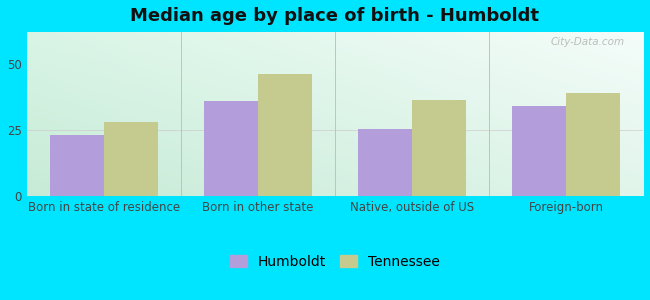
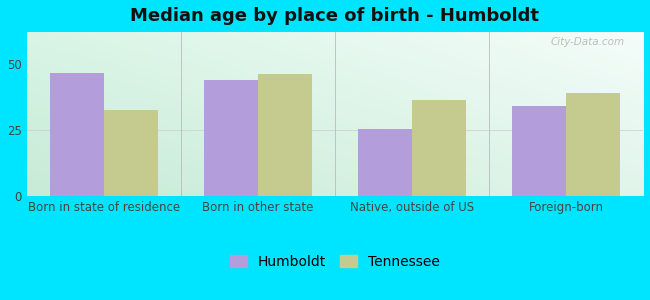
Humboldt/Born in state of residence: 23.0 -> 46.5
Tennessee/Born in state of residence: 28.0 -> 32.5
Humboldt/Born in other state: 36.0 -> 44.0
